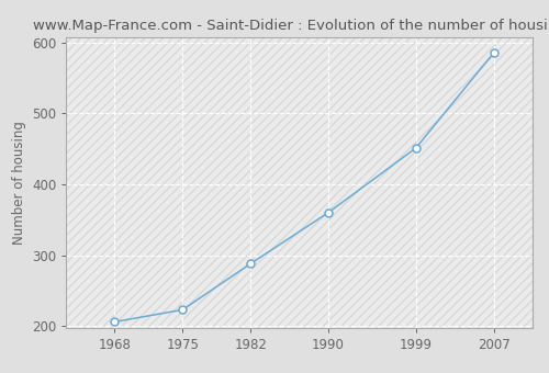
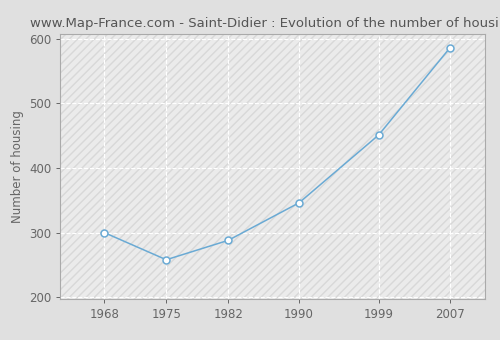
1968: 206 -> 300
1975: 223 -> 258
1990: 360 -> 346
